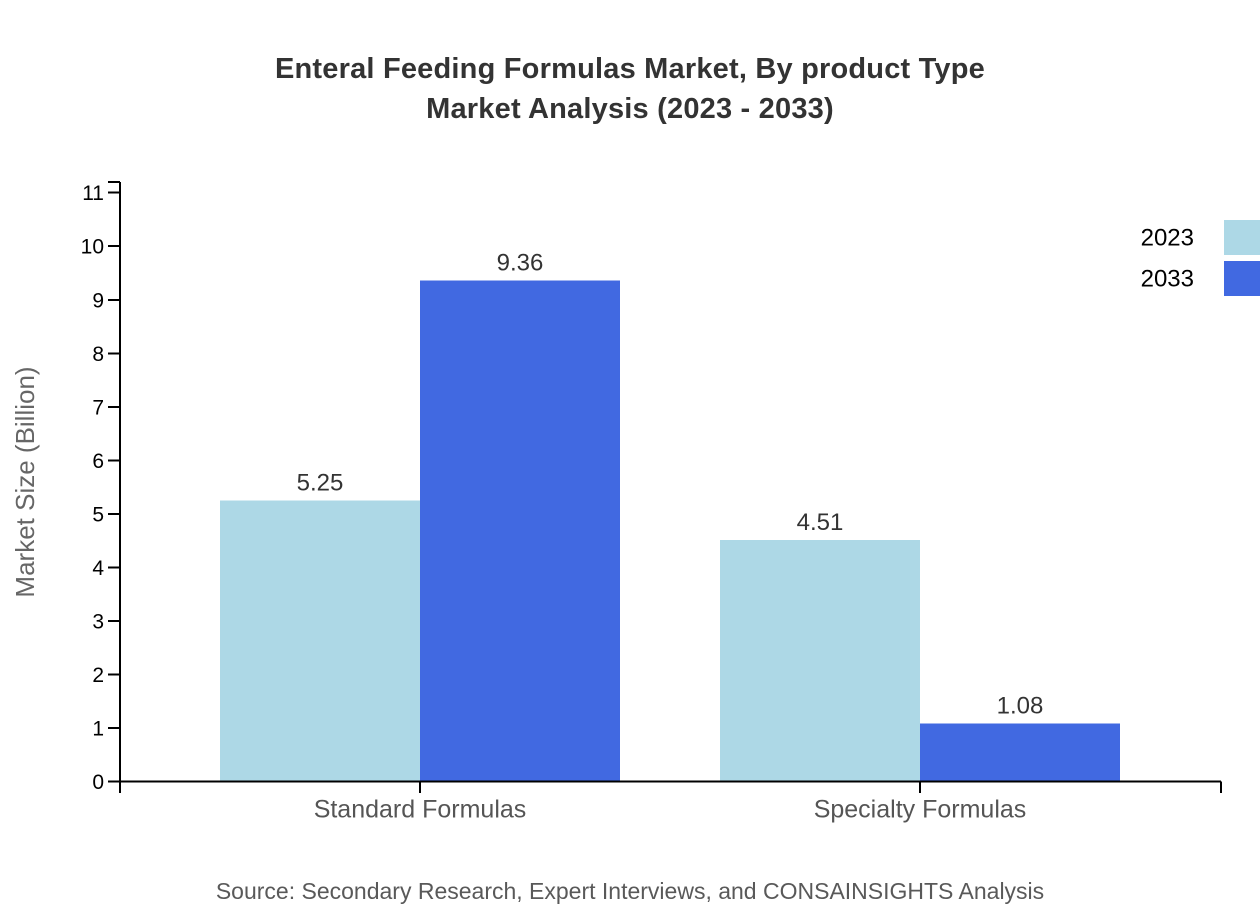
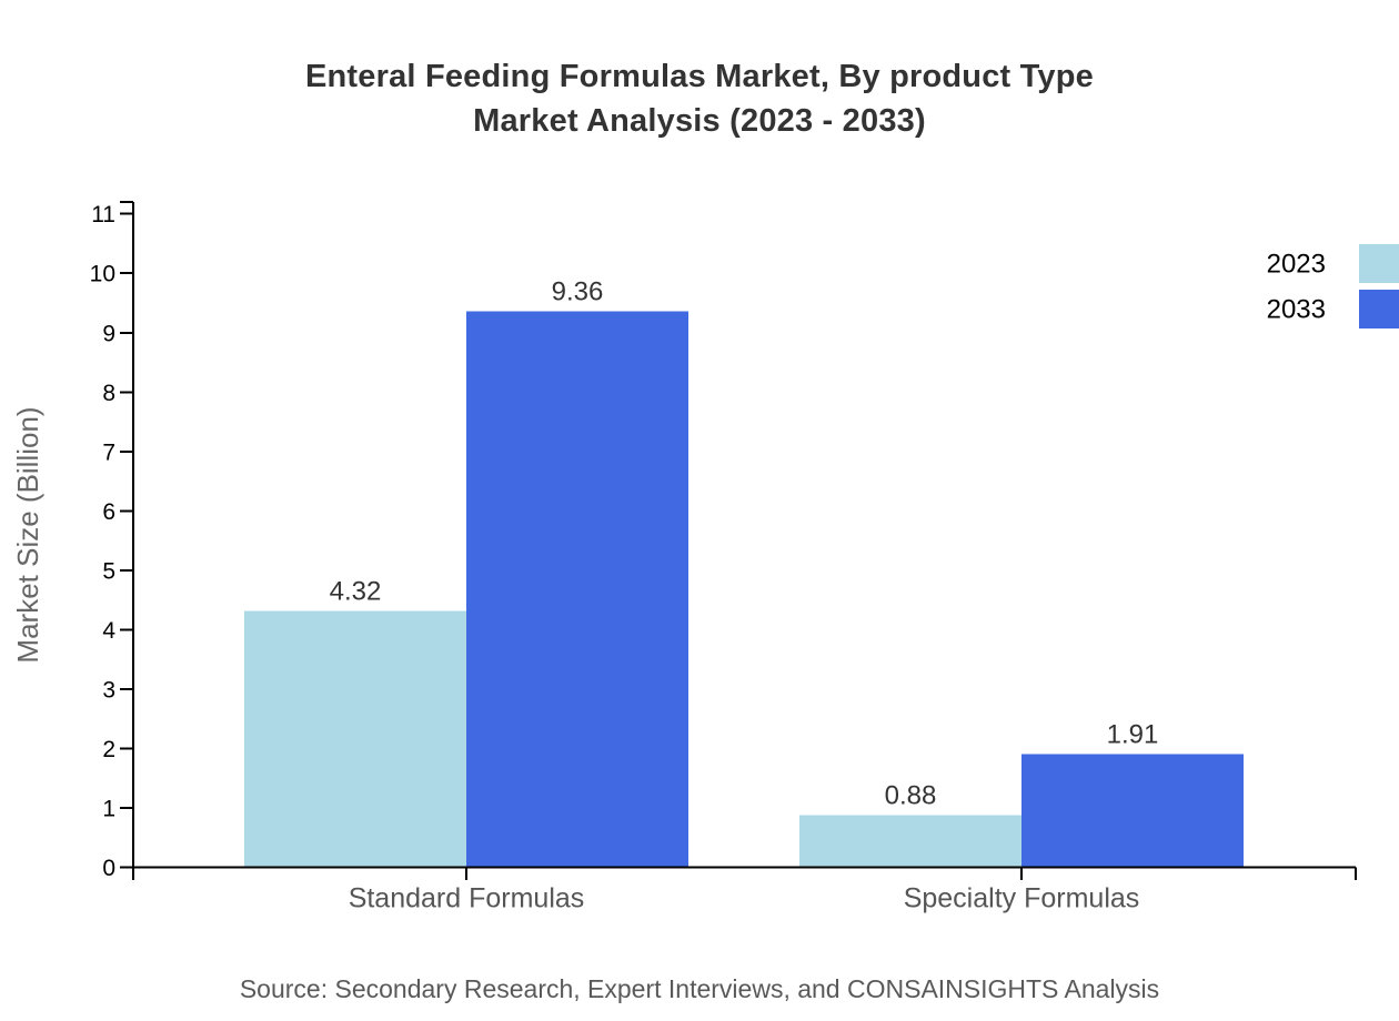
2023/Standard Formulas: 5.25 -> 4.32
2023/Specialty Formulas: 4.51 -> 0.88
2033/Specialty Formulas: 1.08 -> 1.91
